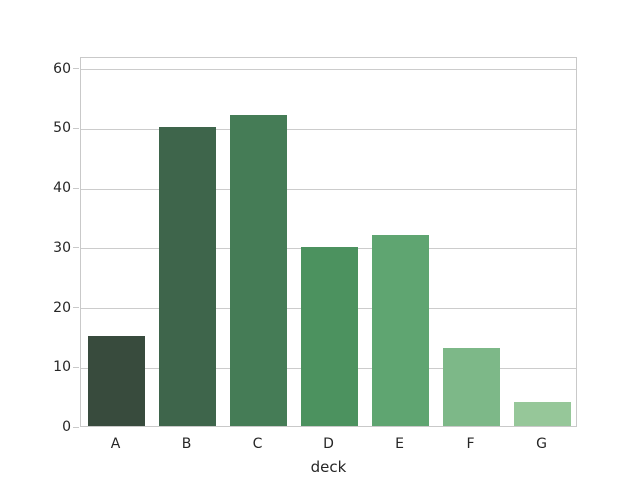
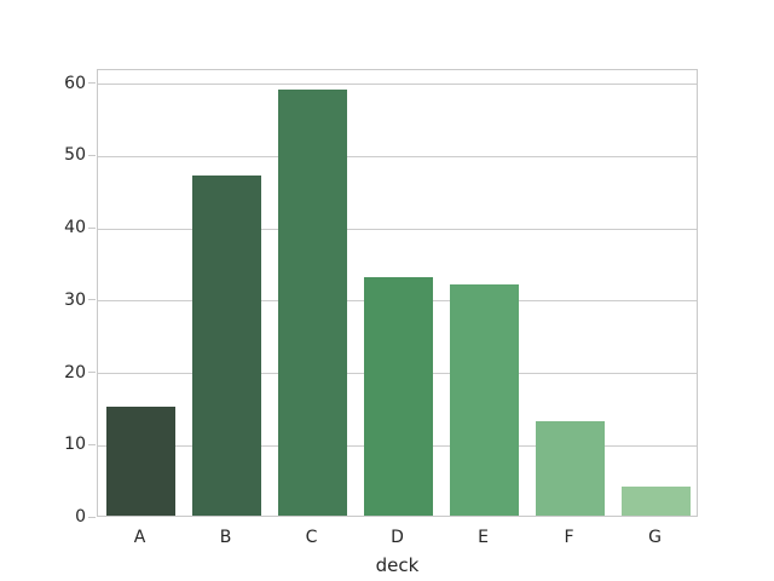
B: 50 -> 47
C: 52 -> 59
D: 30 -> 33
